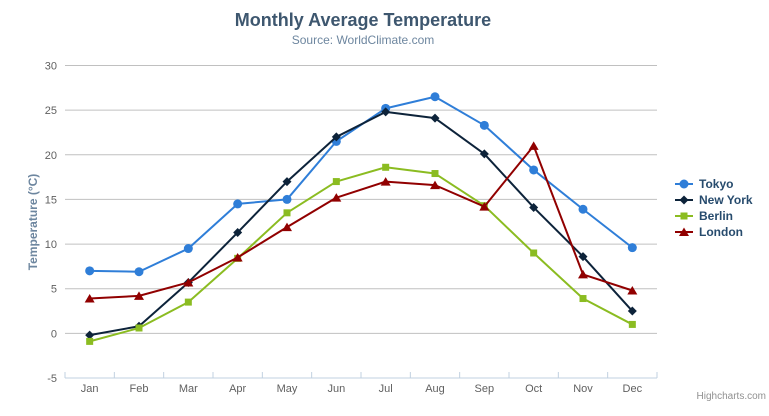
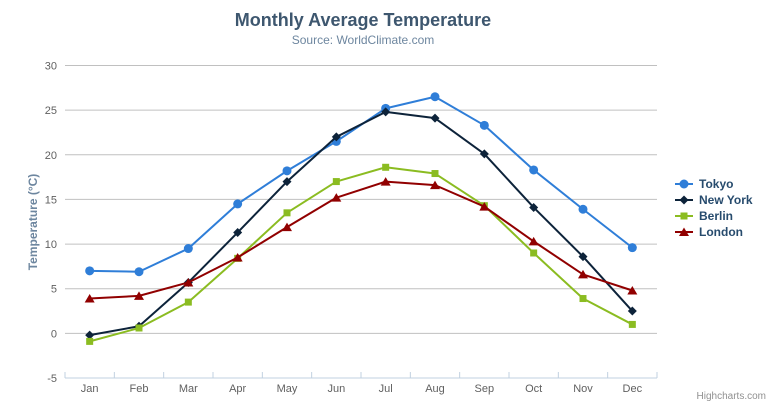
Tokyo/May: 15 -> 18
London/Oct: 21 -> 10
